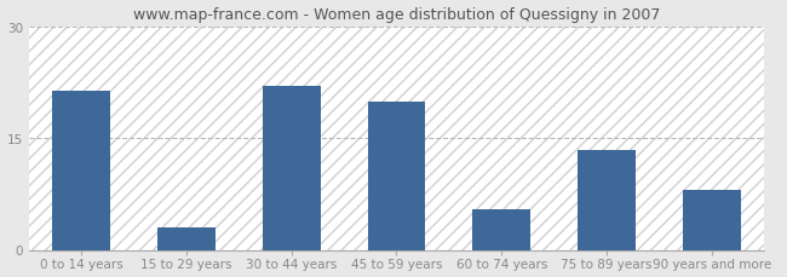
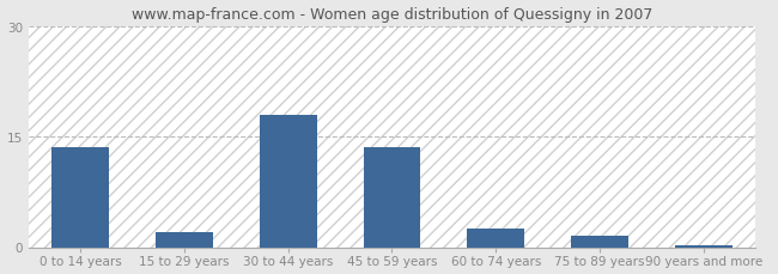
0 to 14 years: 21.4 -> 13.5
15 to 29 years: 3.0 -> 2.0
30 to 44 years: 22.0 -> 18.0
45 to 59 years: 19.8 -> 13.5
60 to 74 years: 5.4 -> 2.5
75 to 89 years: 13.4 -> 1.5
90 years and more: 8.0 -> 0.2
